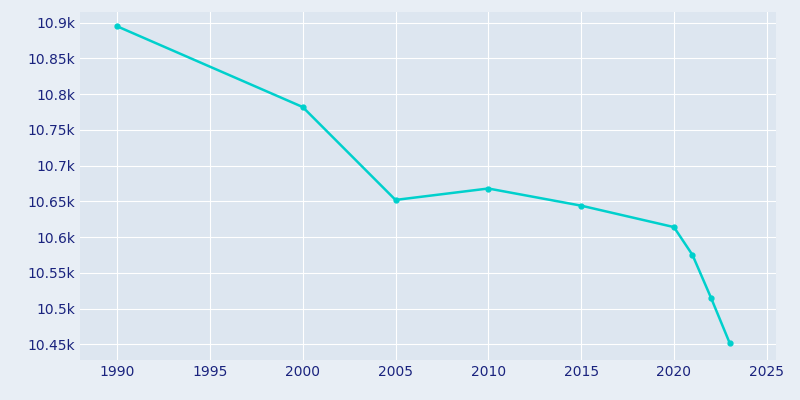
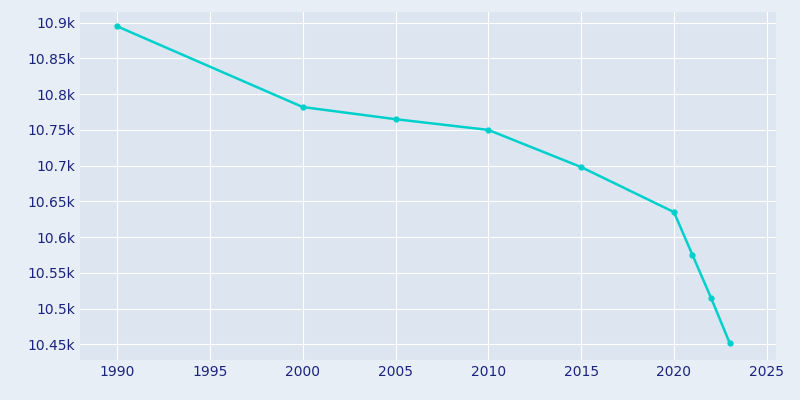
2005: 10.652k -> 10.765k
2010: 10.668k -> 10.750k
2015: 10.644k -> 10.698k
2020: 10.614k -> 10.635k
